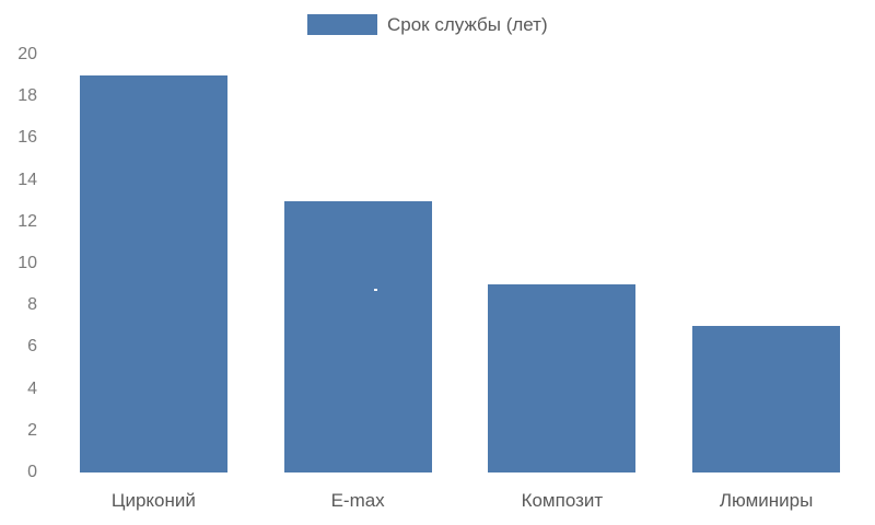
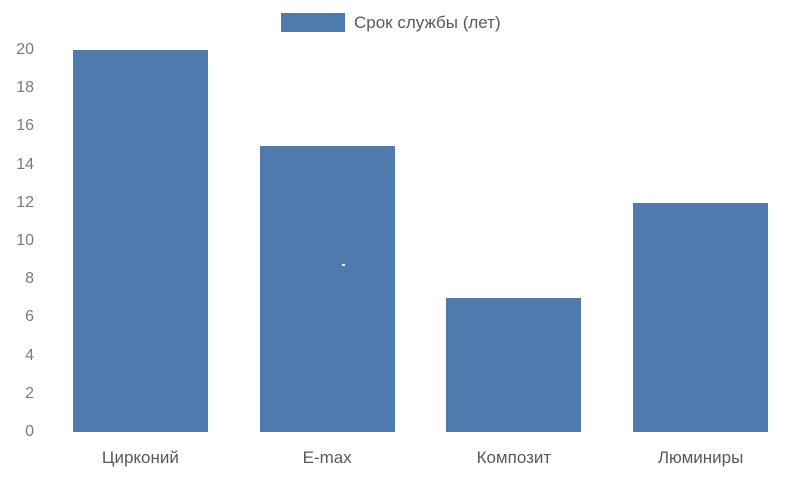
Цирконий: 19 -> 20
E-max: 13 -> 15
Композит: 9 -> 7
Люминиры: 7 -> 12
